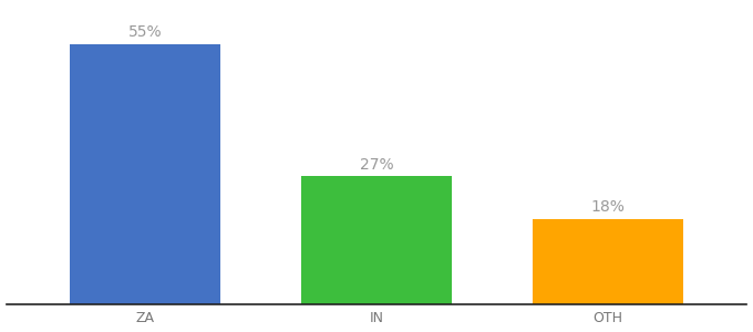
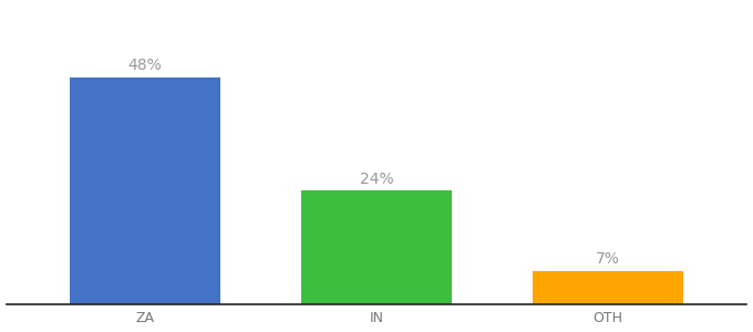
ZA: 55% -> 48%
IN: 27% -> 24%
OTH: 18% -> 7%
